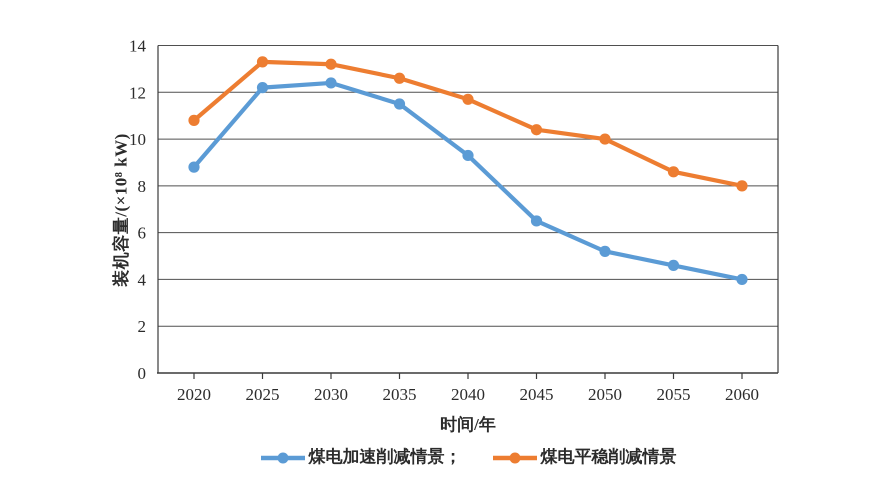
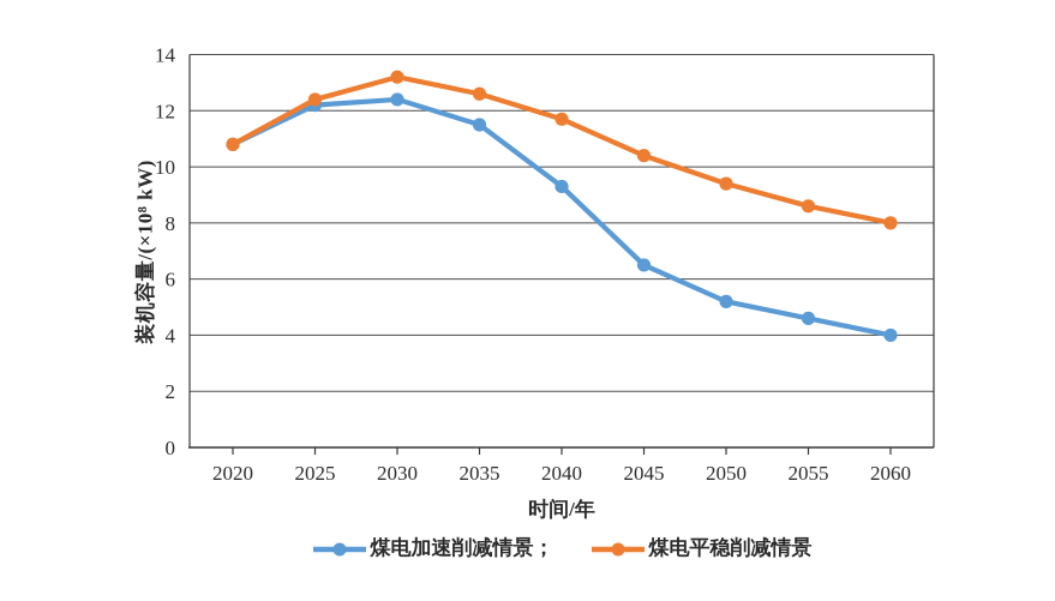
煤电加速削减情景；/2020: 8.8 -> 10.8
煤电平稳削减情景/2025: 13.3 -> 12.4
煤电平稳削减情景/2050: 10.0 -> 9.4
